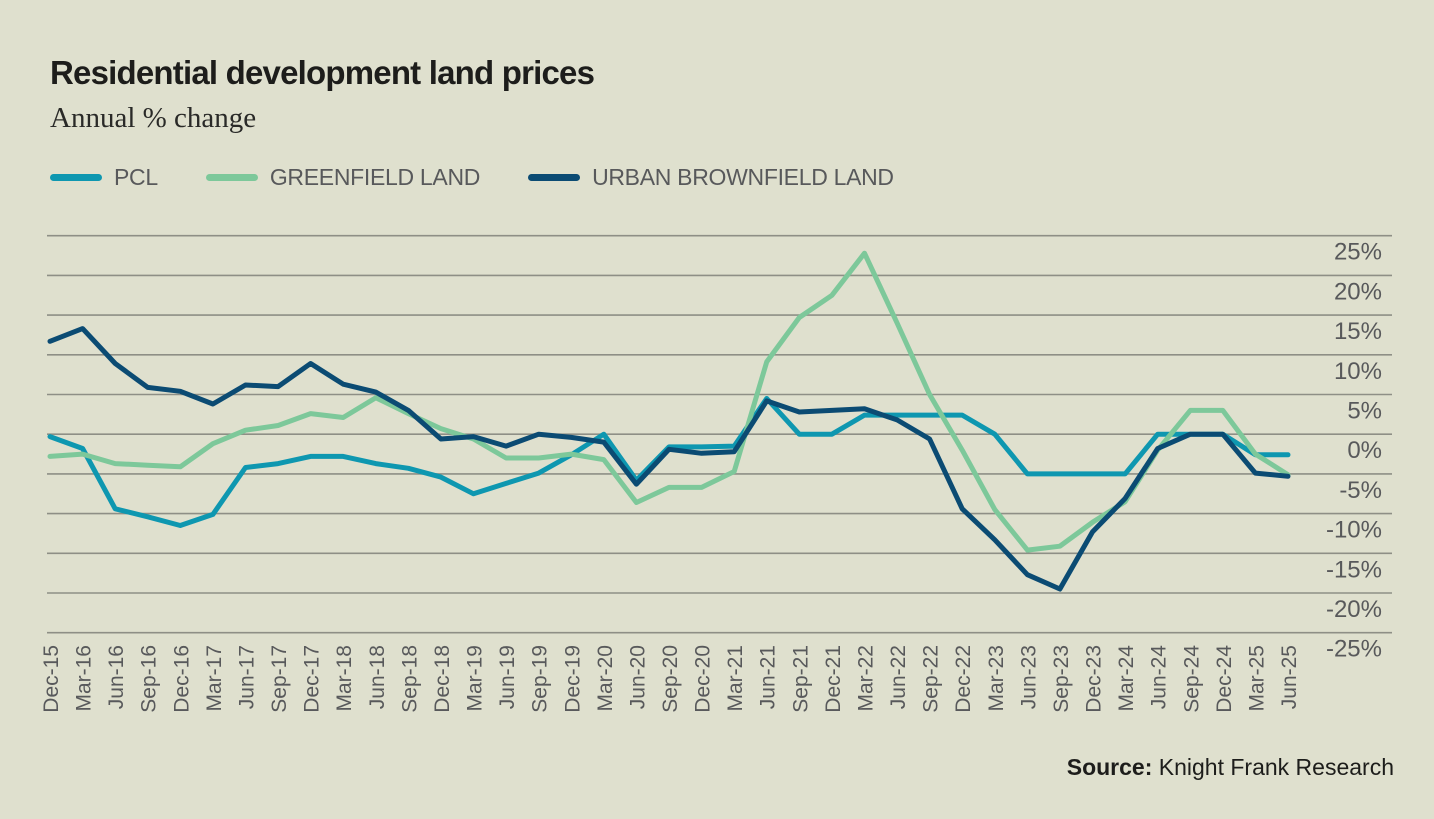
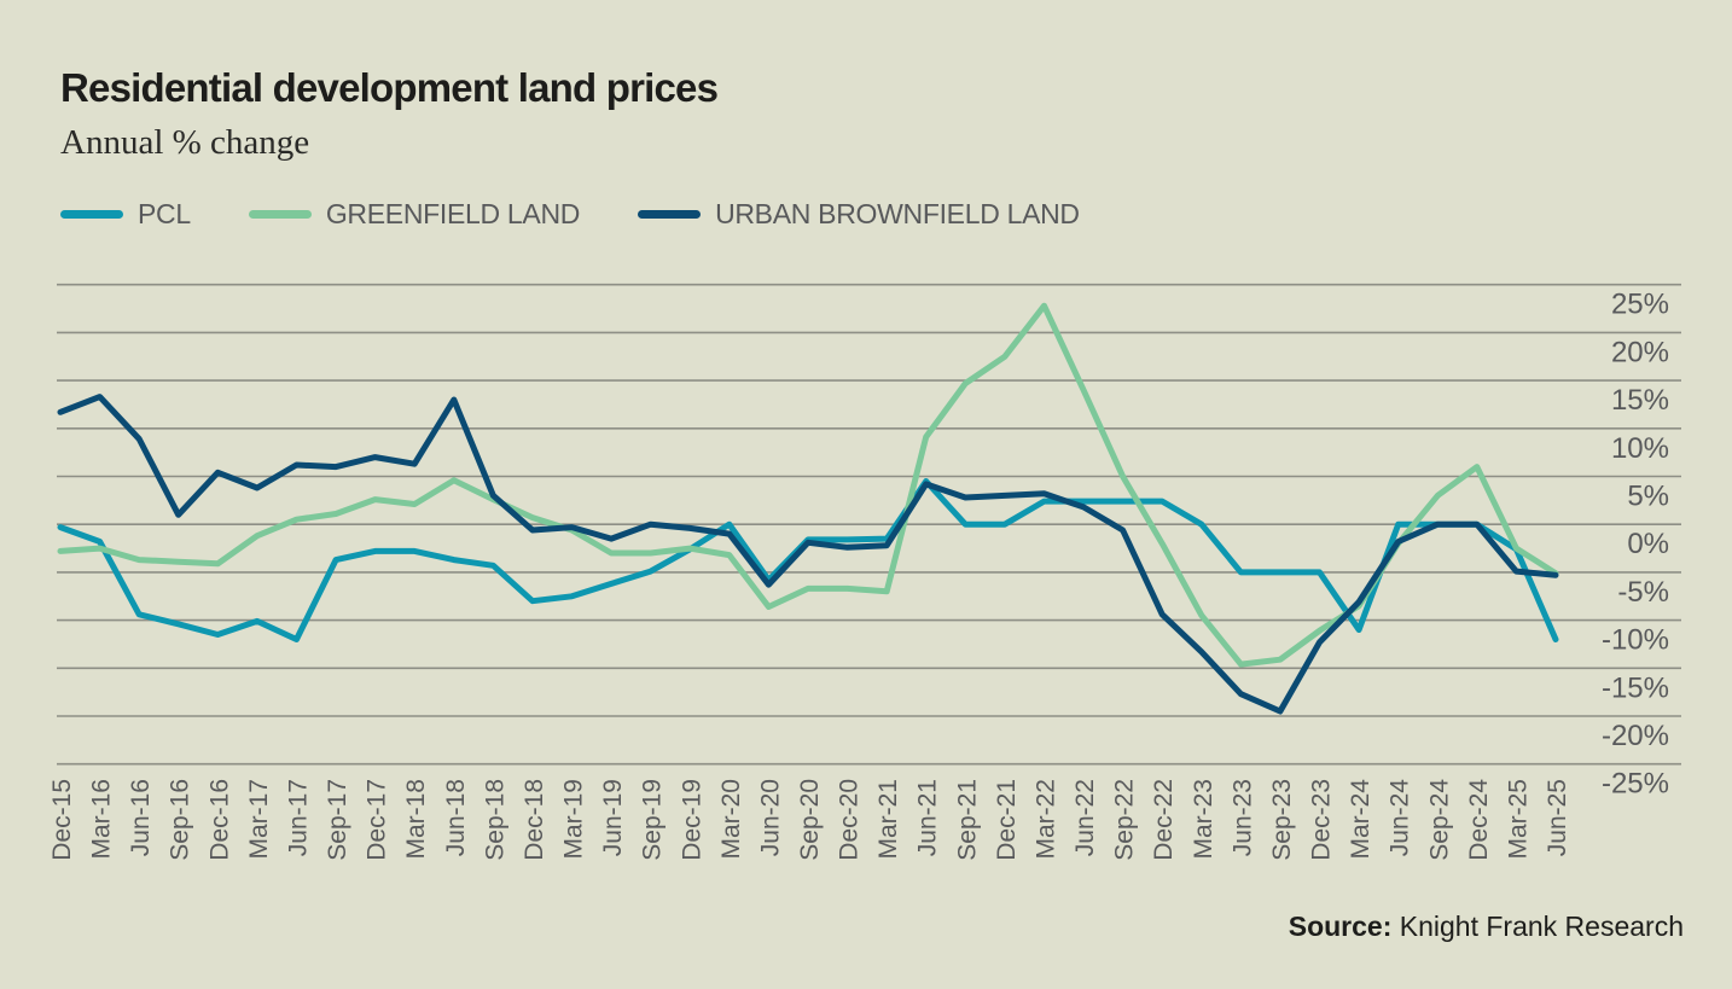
URBAN BROWNFIELD LAND/Sep-16: 6% -> 1%
PCL/Jun-17: -4% -> -12%
URBAN BROWNFIELD LAND/Dec-17: 9% -> 7%
URBAN BROWNFIELD LAND/Jun-18: 5% -> 13%
PCL/Dec-18: -5% -> -8%
GREENFIELD LAND/Mar-21: -5% -> -7%
PCL/Mar-24: -5% -> -11%
GREENFIELD LAND/Dec-24: 3% -> 6%
PCL/Jun-25: -3% -> -12%
